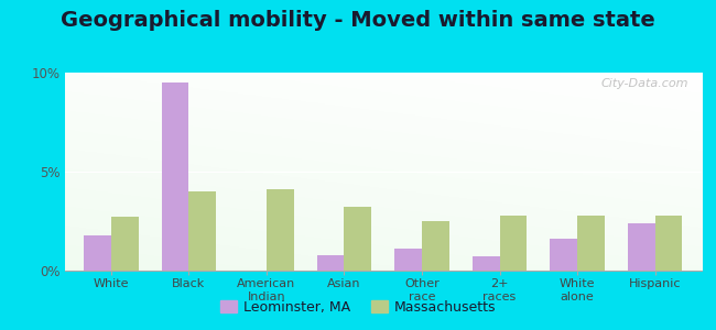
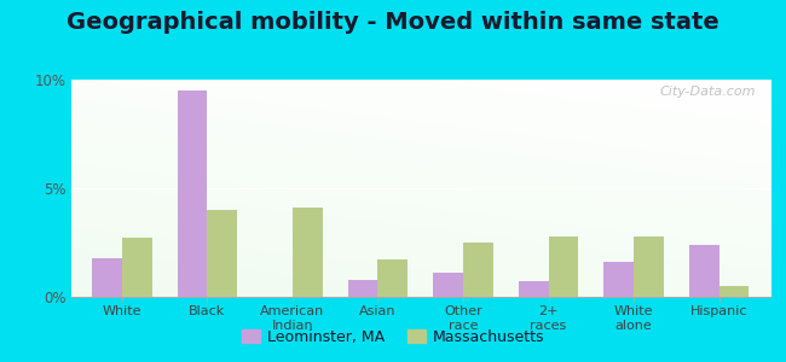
Massachusetts/Asian: 3.2% -> 1.7%
Massachusetts/Hispanic: 2.8% -> 0.5%
